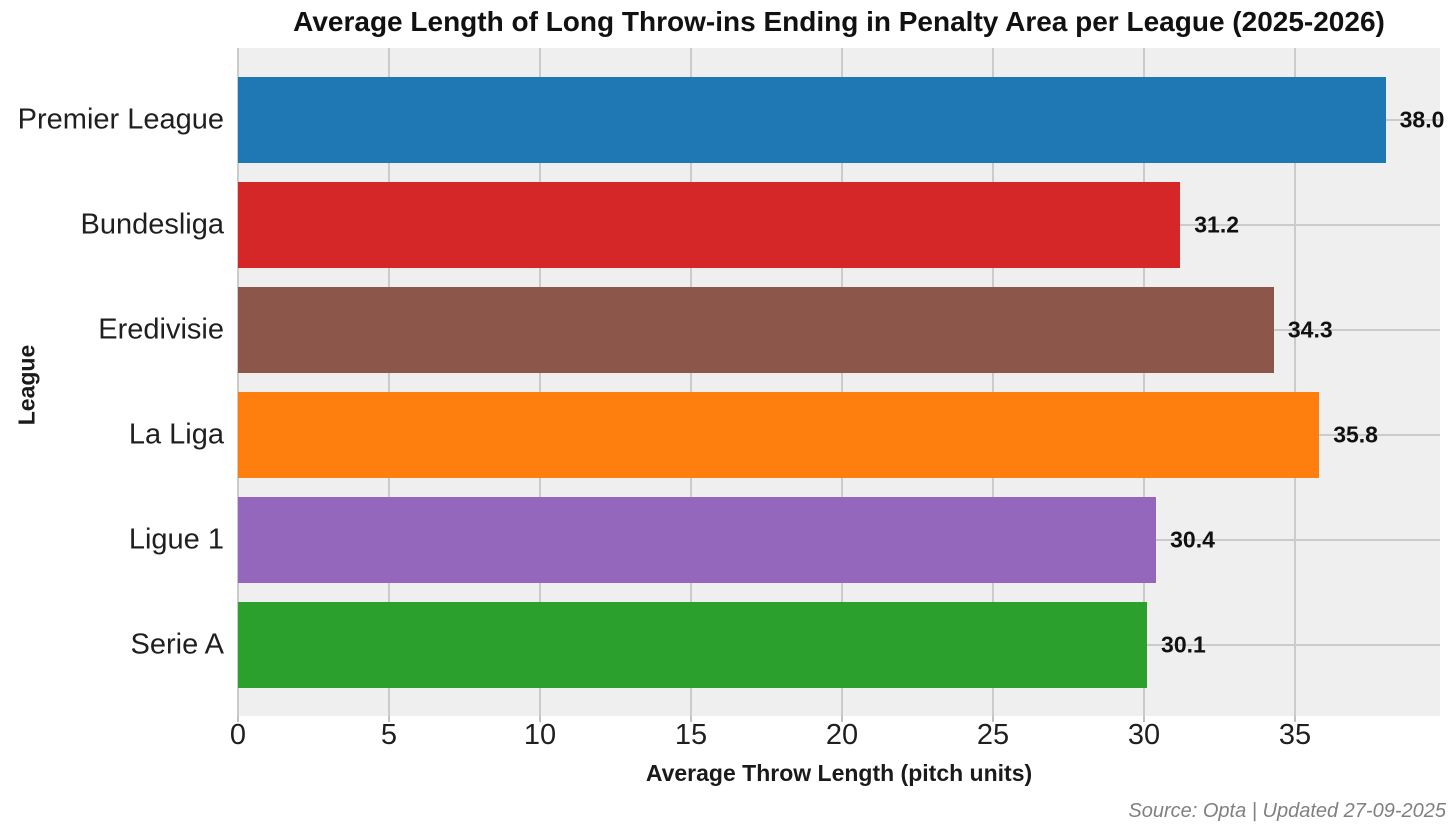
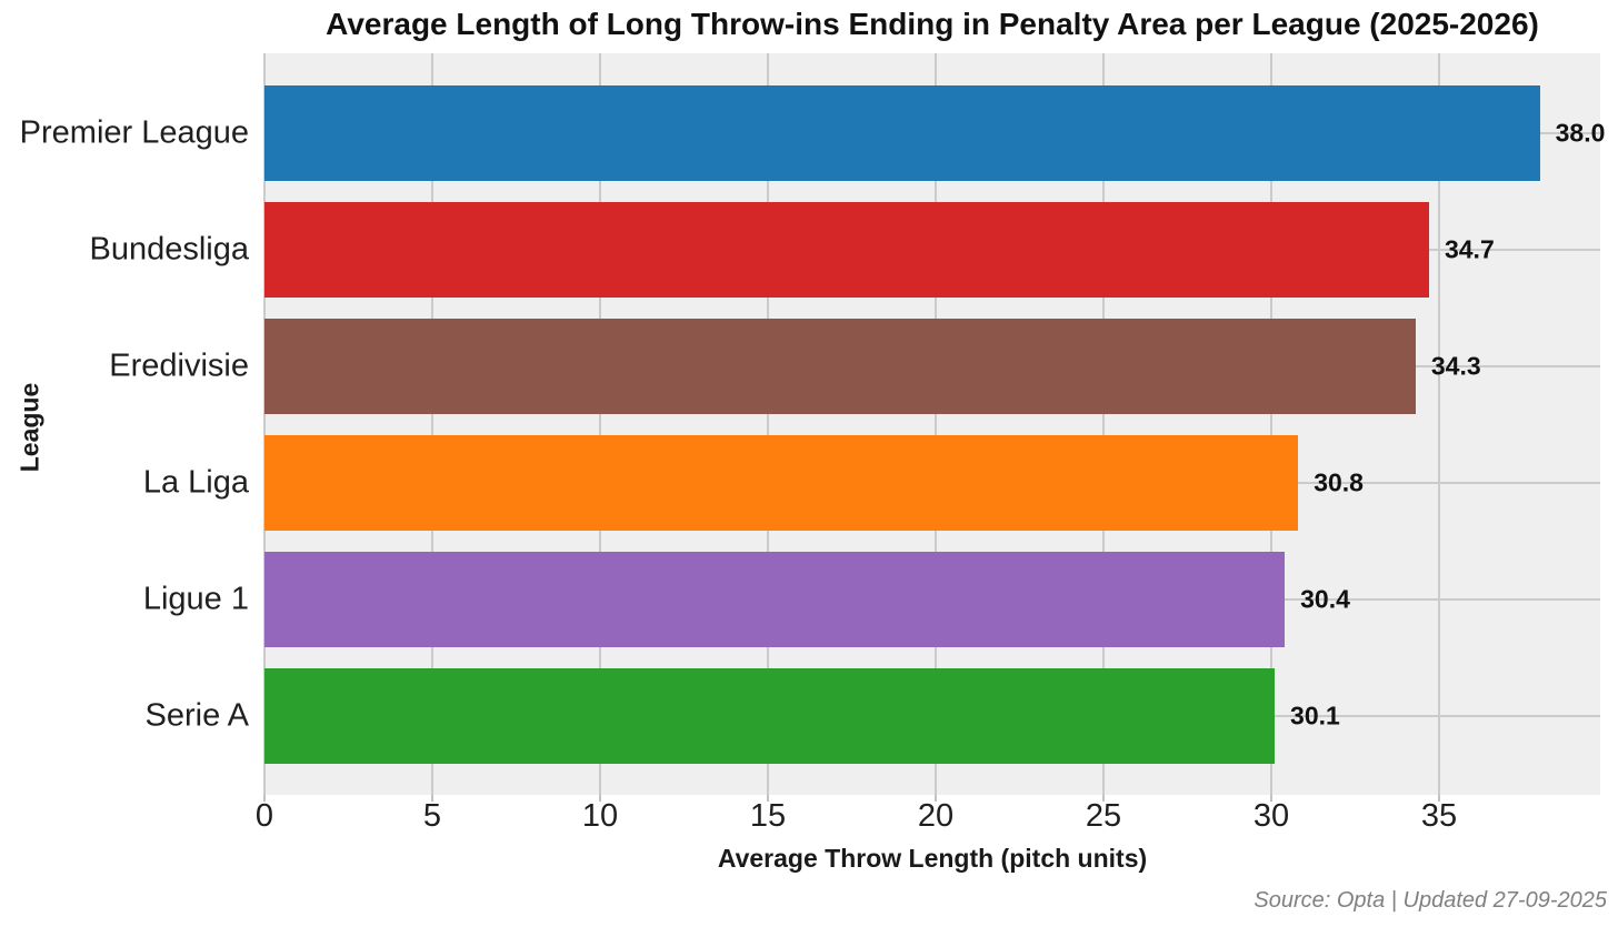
Bundesliga: 31.2 -> 34.7
La Liga: 35.8 -> 30.8
